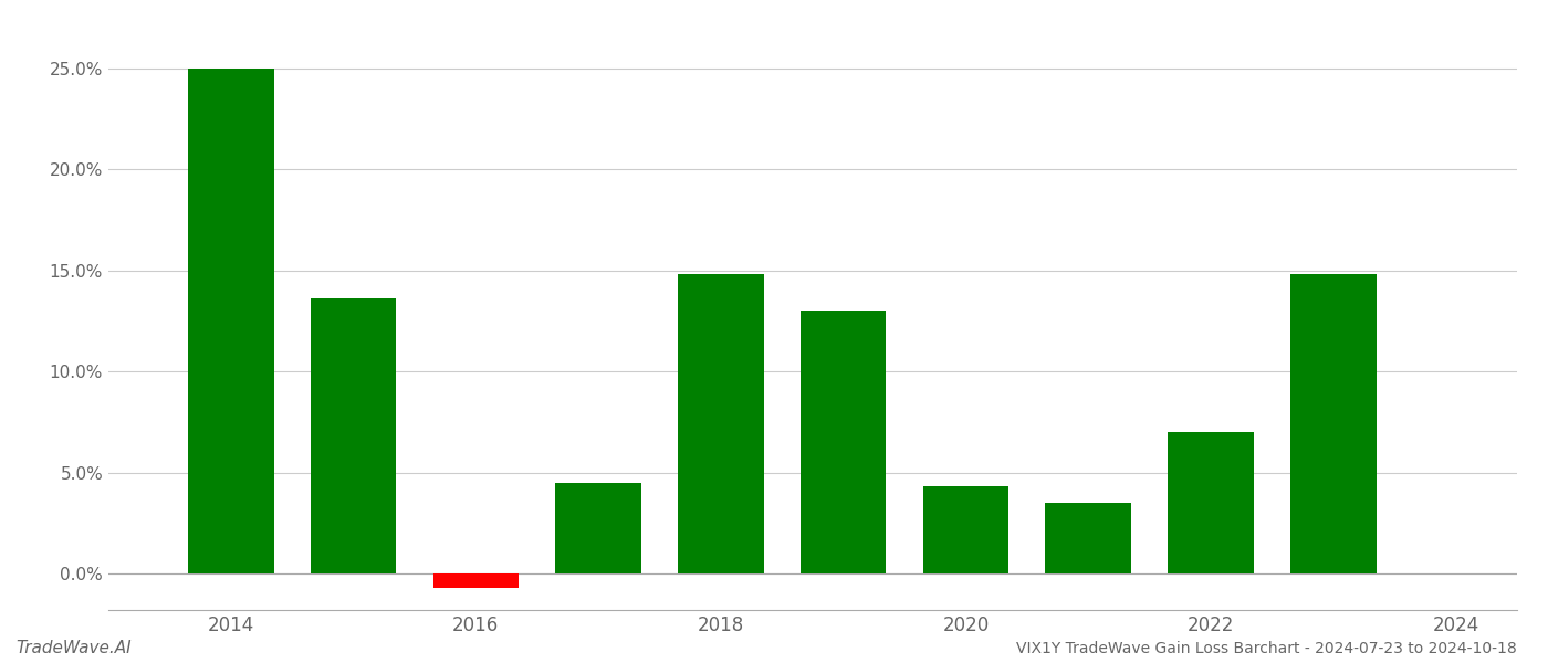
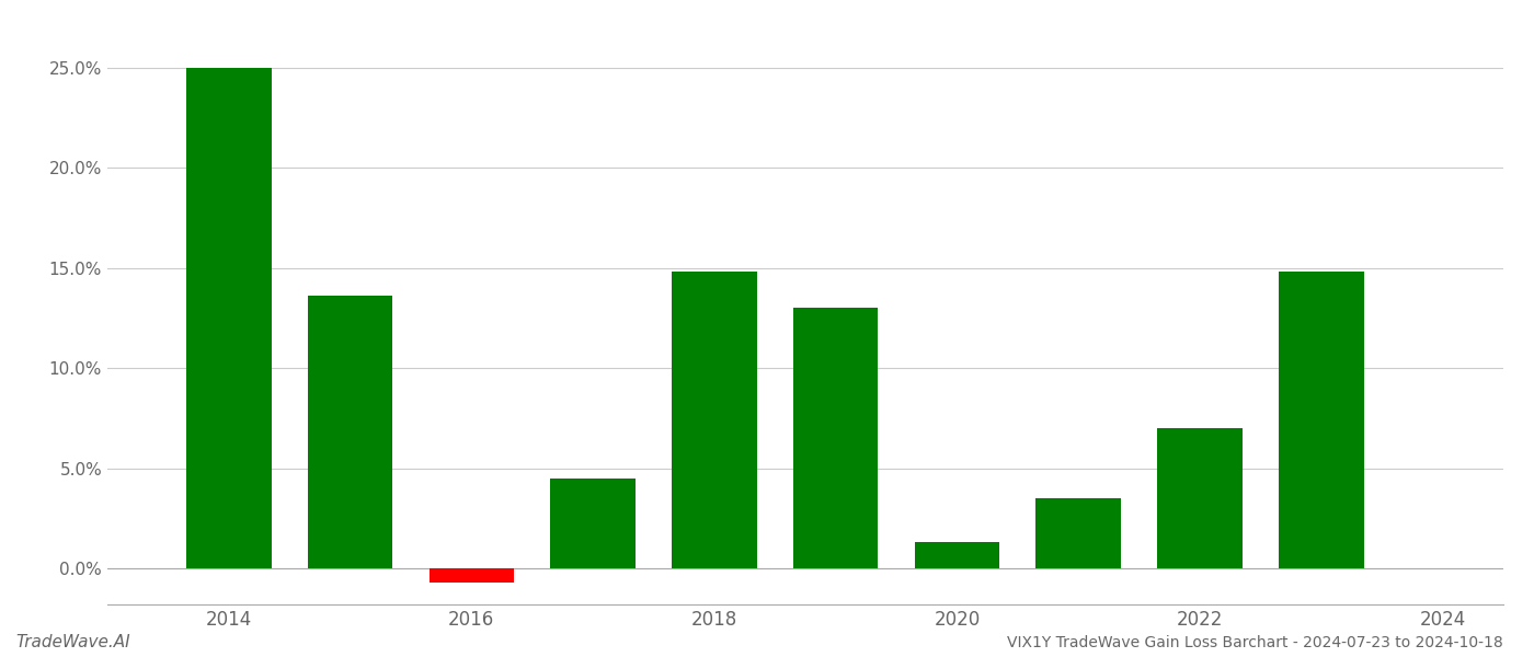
2020: 4.3% -> 1.3%
